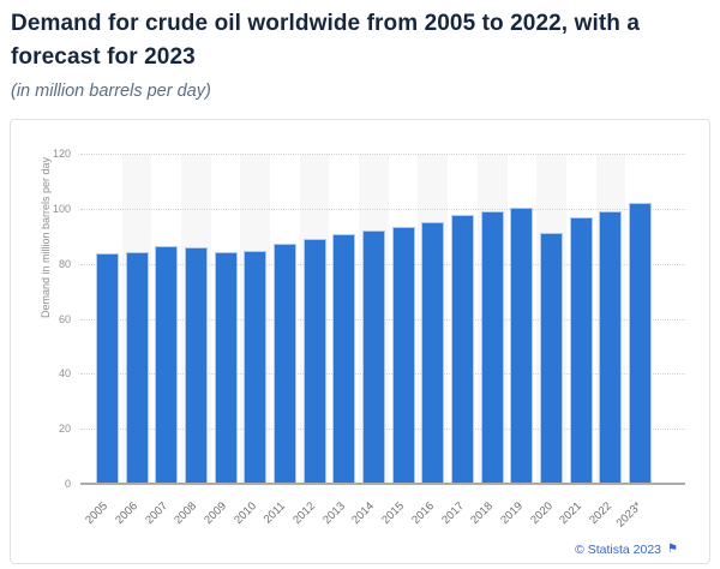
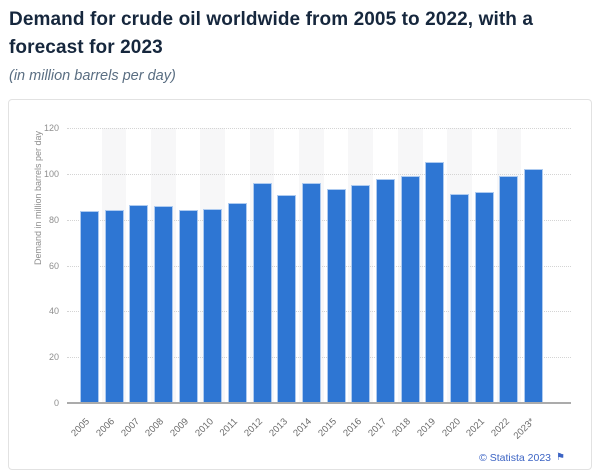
2012: 89 -> 96
2014: 92 -> 96
2019: 100 -> 105
2021: 97 -> 92
